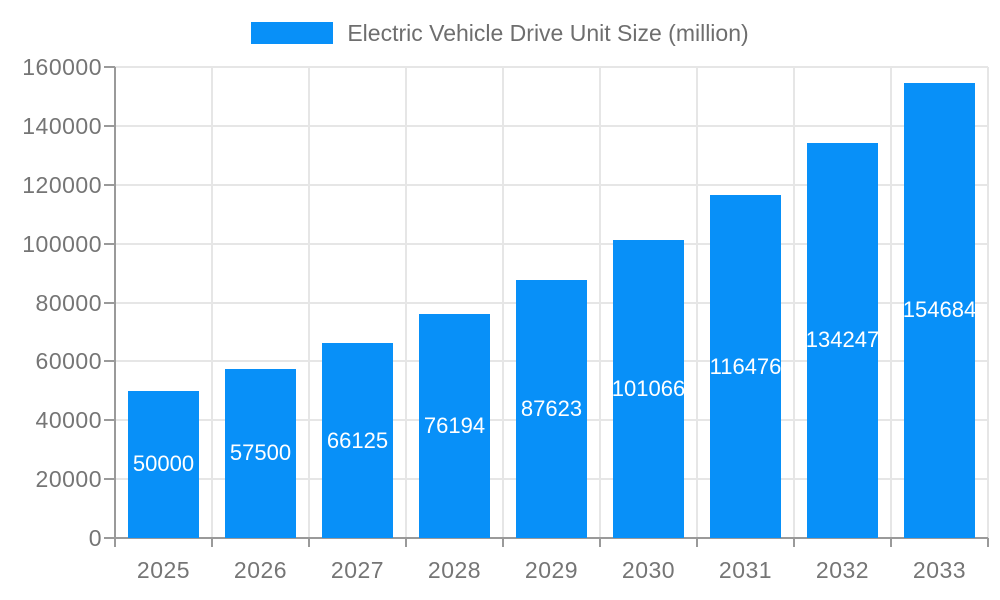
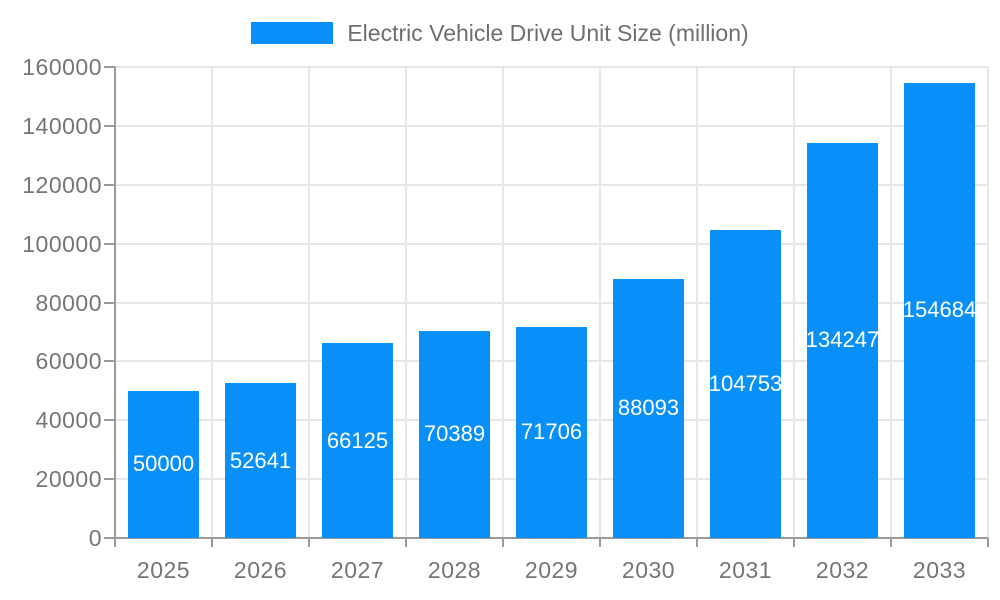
2026: 57500 -> 52641
2028: 76194 -> 70389
2029: 87623 -> 71706
2030: 101066 -> 88093
2031: 116476 -> 104753
